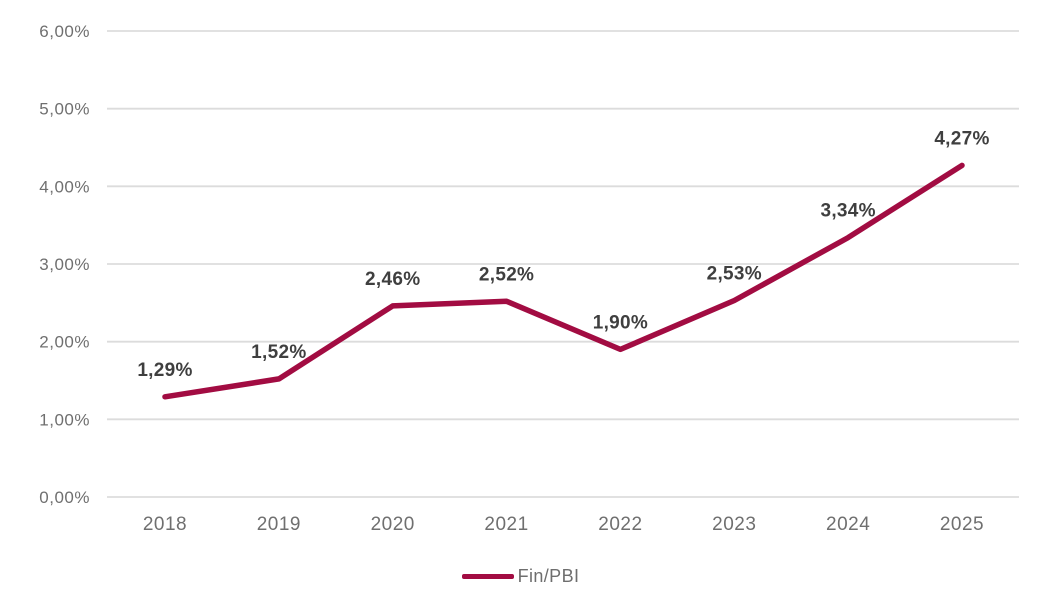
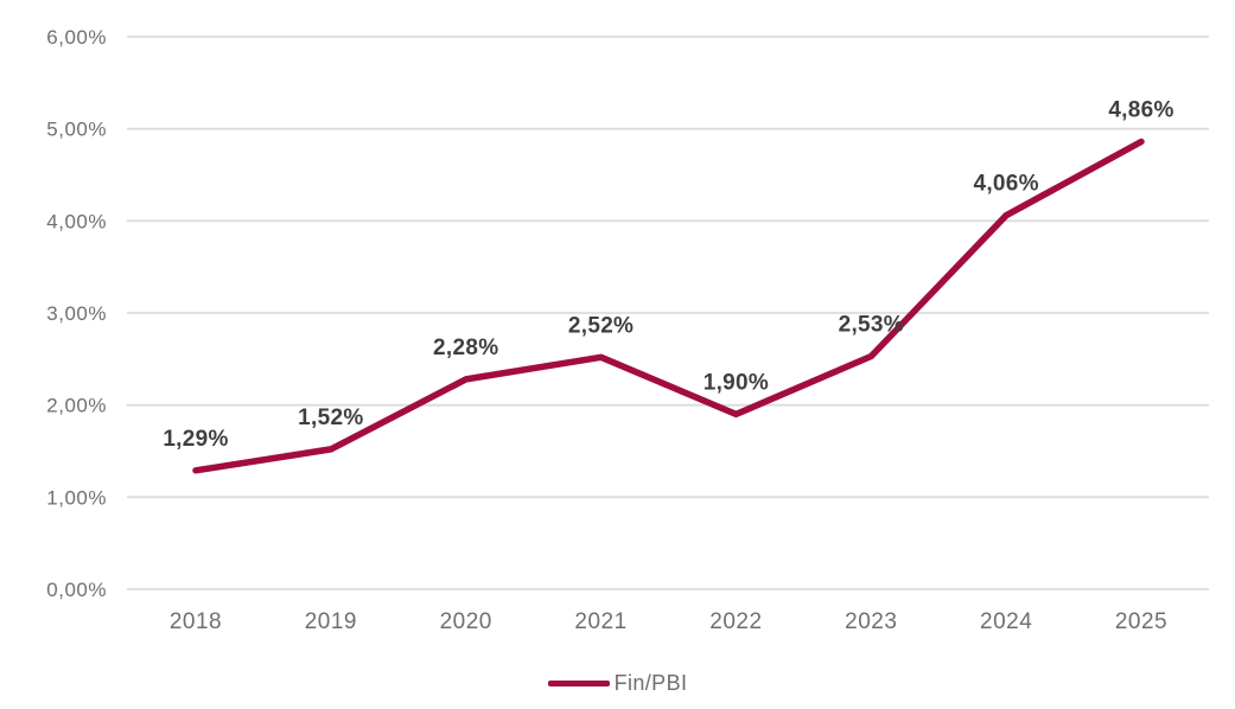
2020: 2,46% -> 2,28%
2024: 3,34% -> 4,06%
2025: 4,27% -> 4,86%
